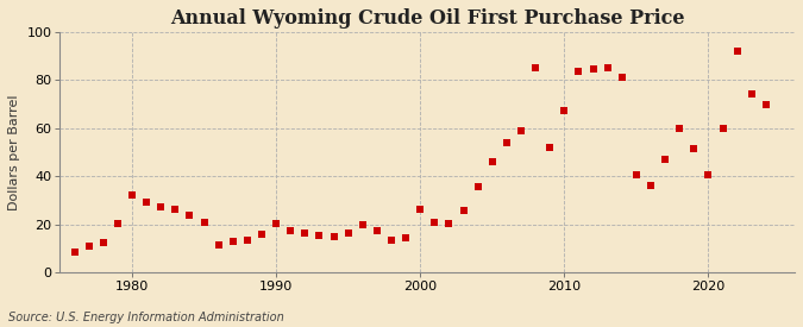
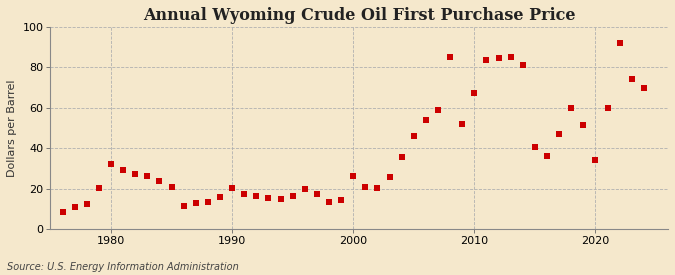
2020: 40.5 -> 34.0
